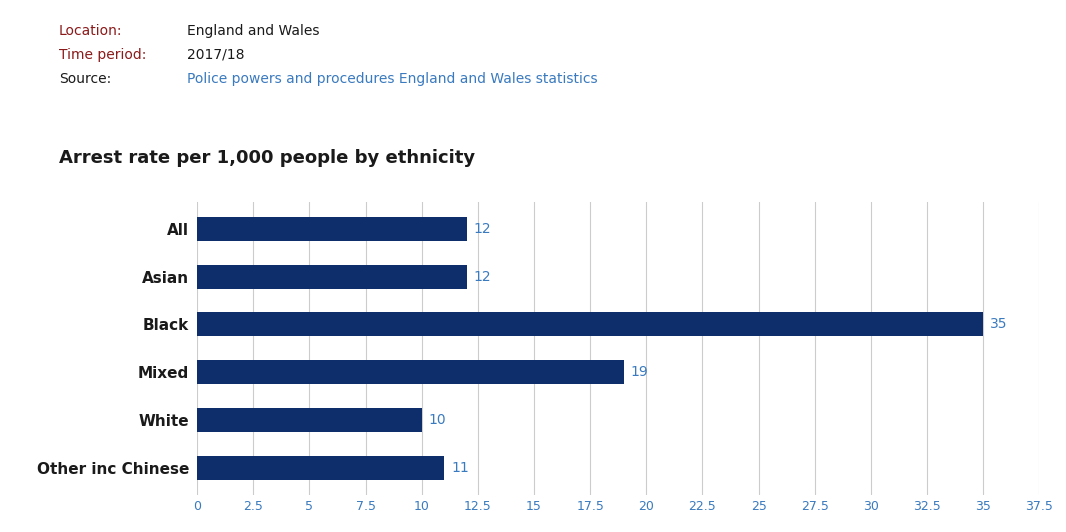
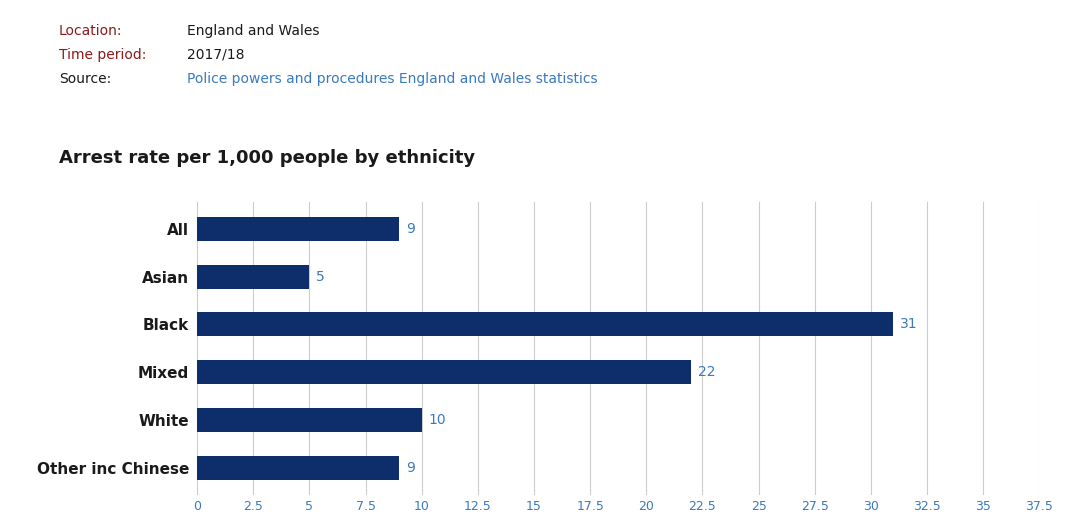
All: 12 -> 9
Asian: 12 -> 5
Black: 35 -> 31
Mixed: 19 -> 22
Other inc Chinese: 11 -> 9
